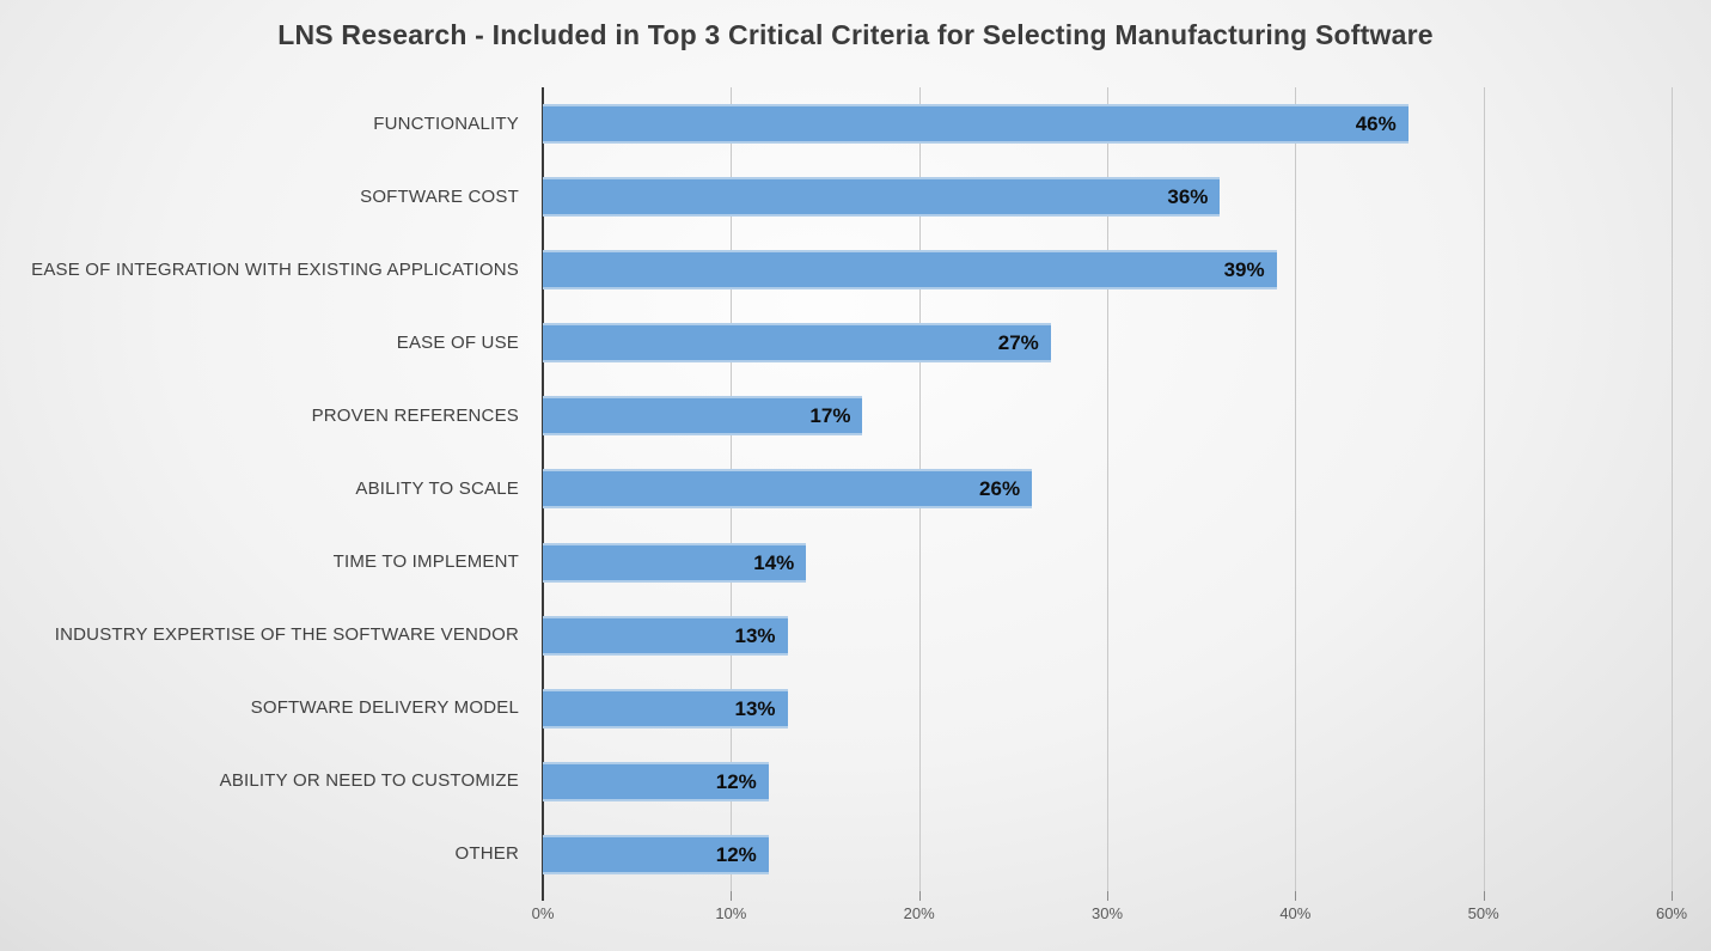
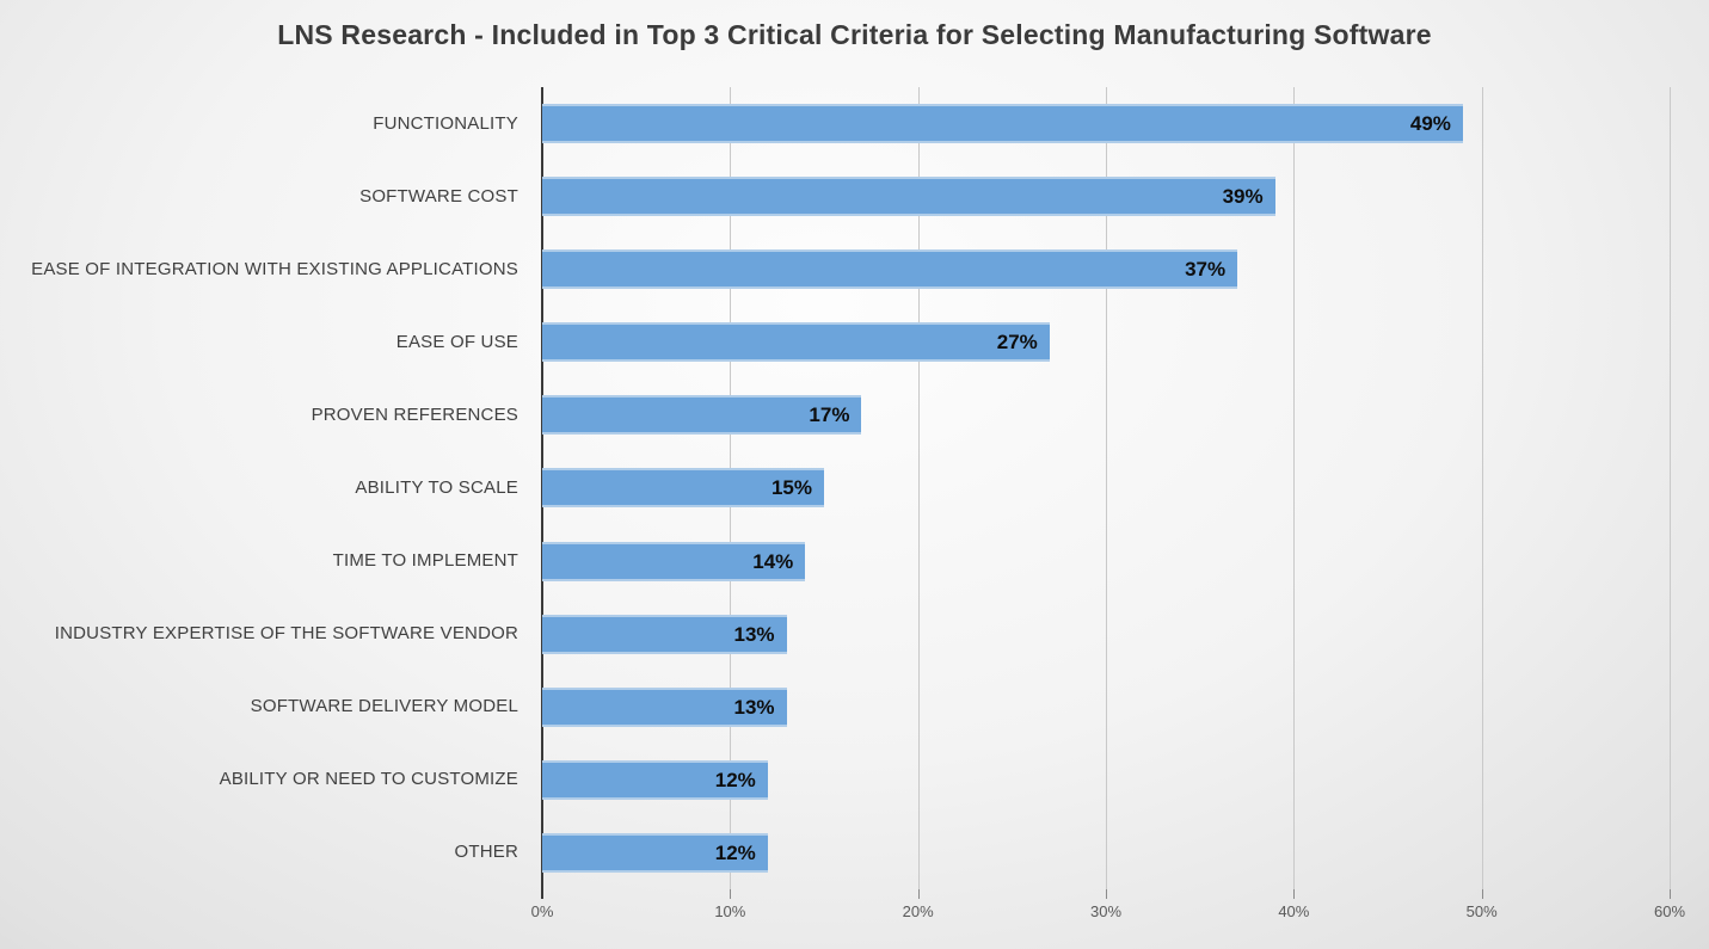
FUNCTIONALITY: 46% -> 49%
SOFTWARE COST: 36% -> 39%
EASE OF INTEGRATION WITH EXISTING APPLICATIONS: 39% -> 37%
ABILITY TO SCALE: 26% -> 15%
